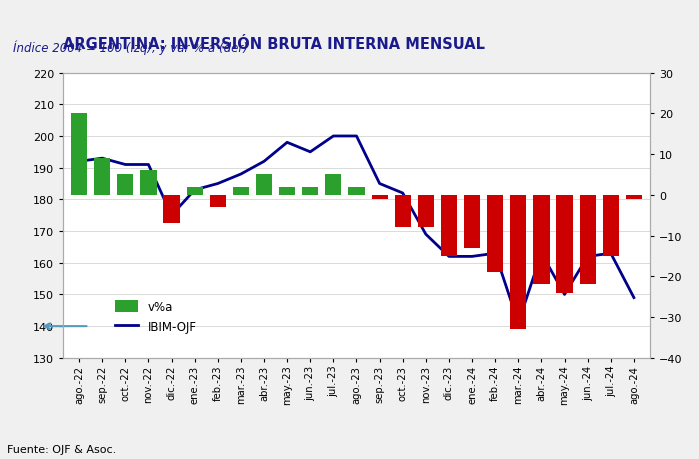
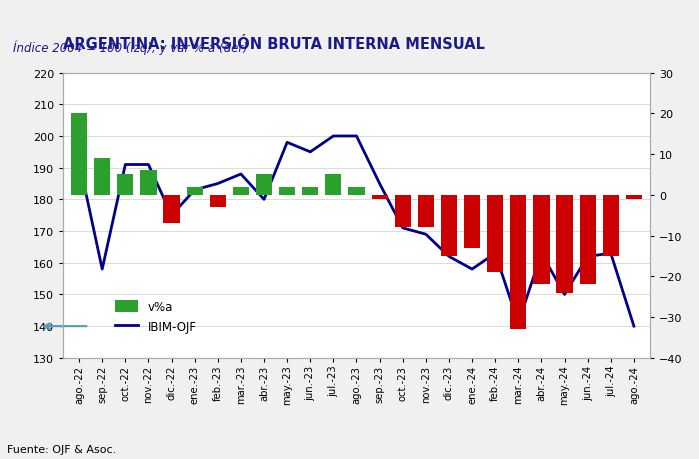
IBIM-OJF/sep.-22: 193 -> 158
IBIM-OJF/abr.-23: 192 -> 180
IBIM-OJF/oct.-23: 182 -> 171
IBIM-OJF/ene.-24: 162 -> 158
IBIM-OJF/ago.-24: 149 -> 140
